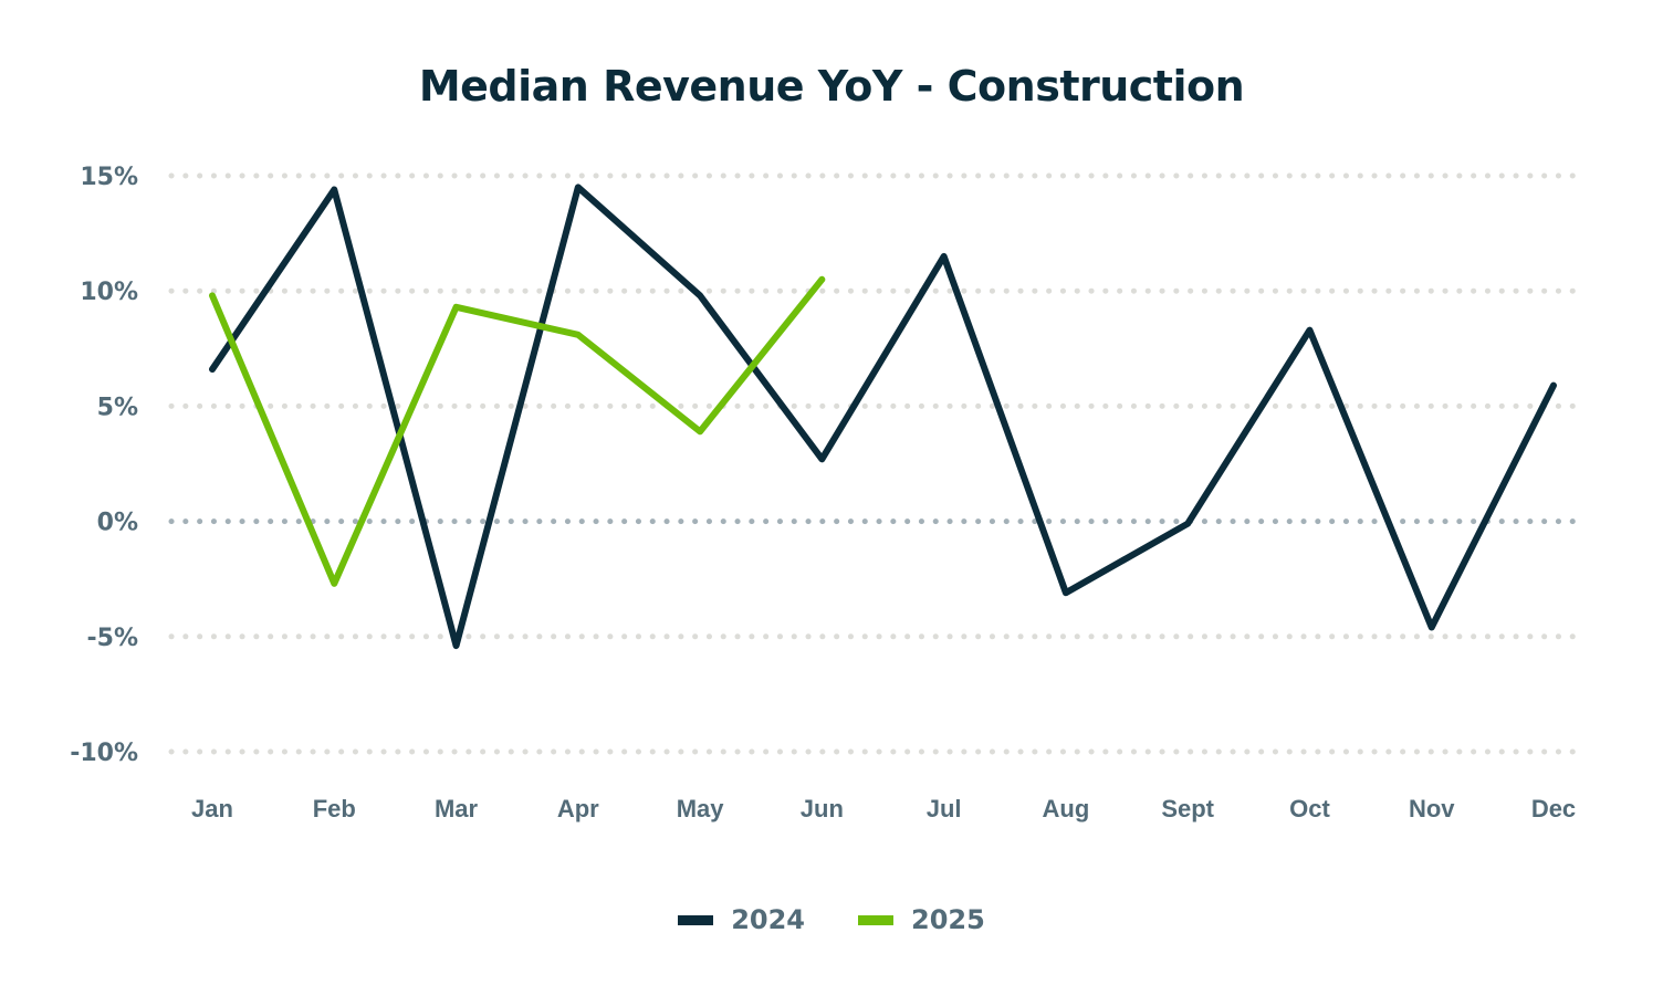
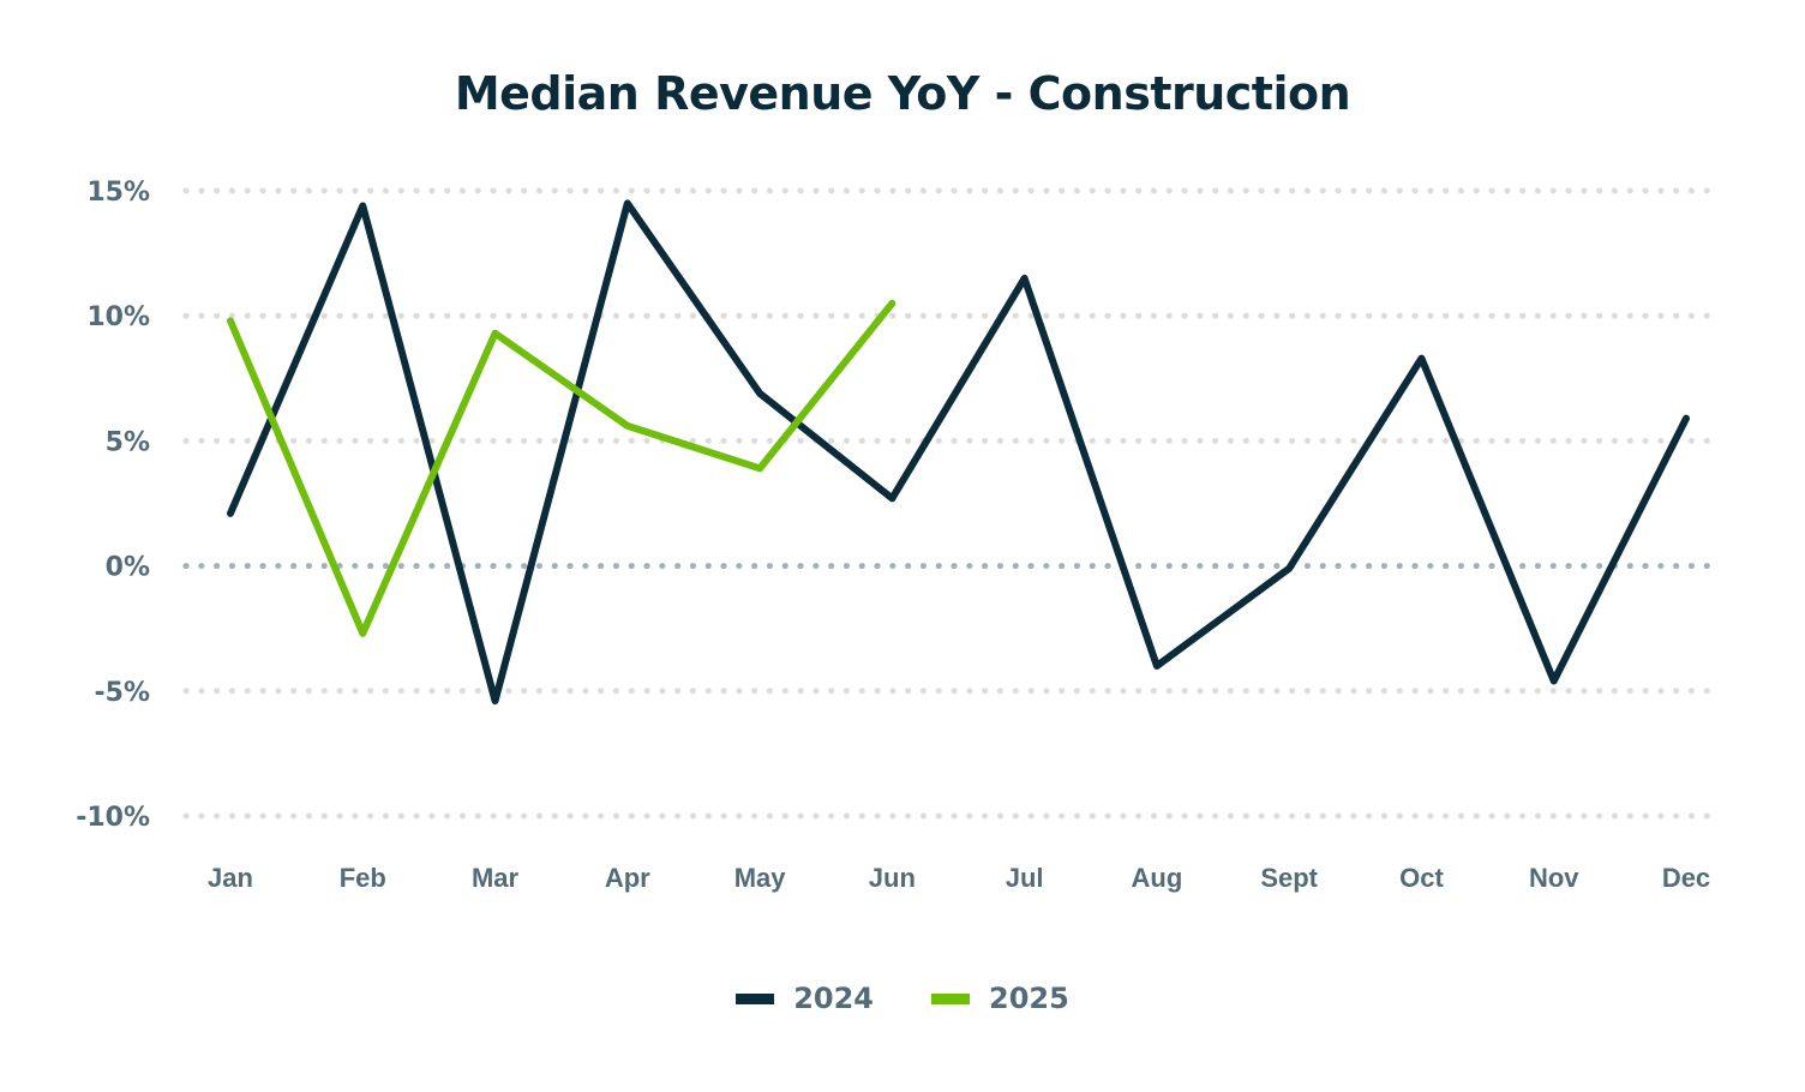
2024/Jan: 6.6% -> 2.1%
2025/Apr: 8.1% -> 5.6%
2024/May: 9.8% -> 6.9%
2024/Aug: -3.1% -> -4.0%
